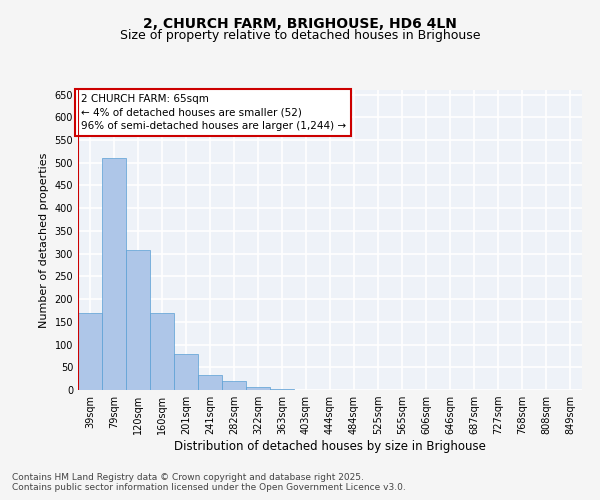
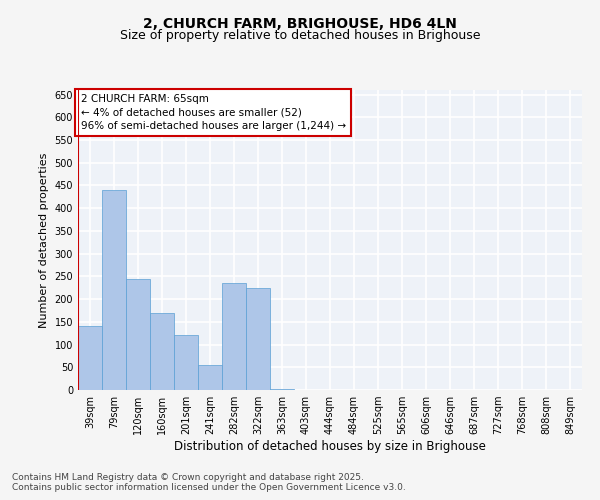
39sqm: 170 -> 140
79sqm: 510 -> 440
120sqm: 308 -> 245
201sqm: 80 -> 120
241sqm: 34 -> 55
282sqm: 20 -> 235
322sqm: 6 -> 225
